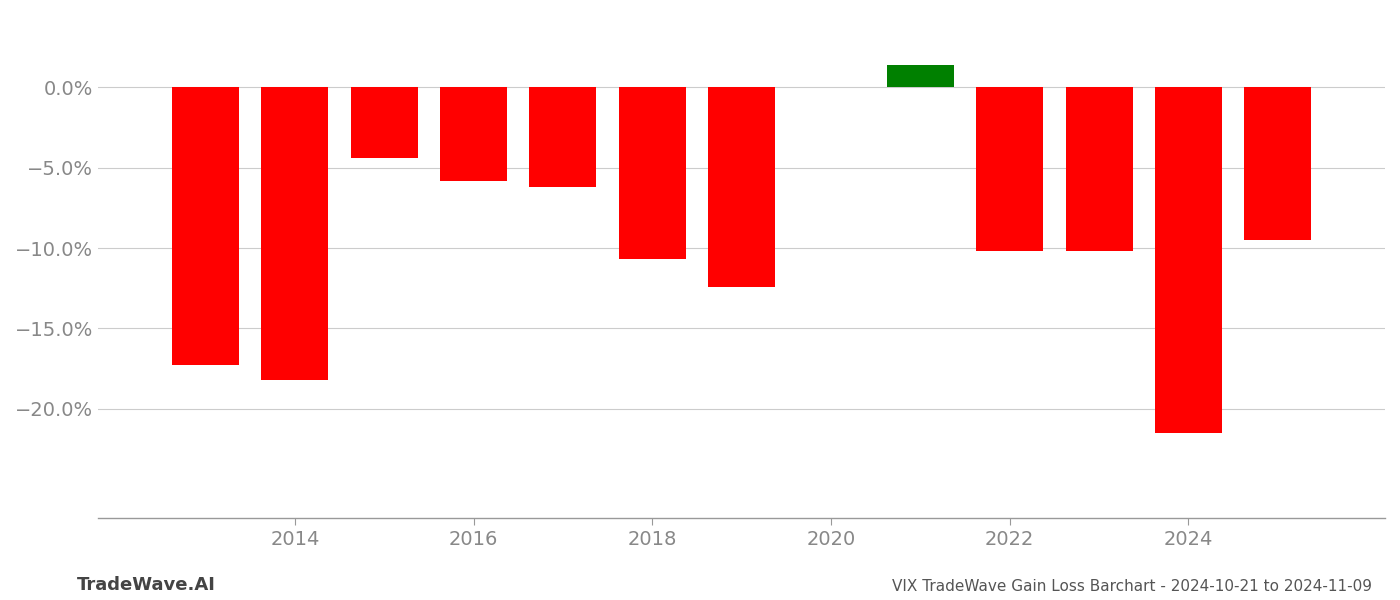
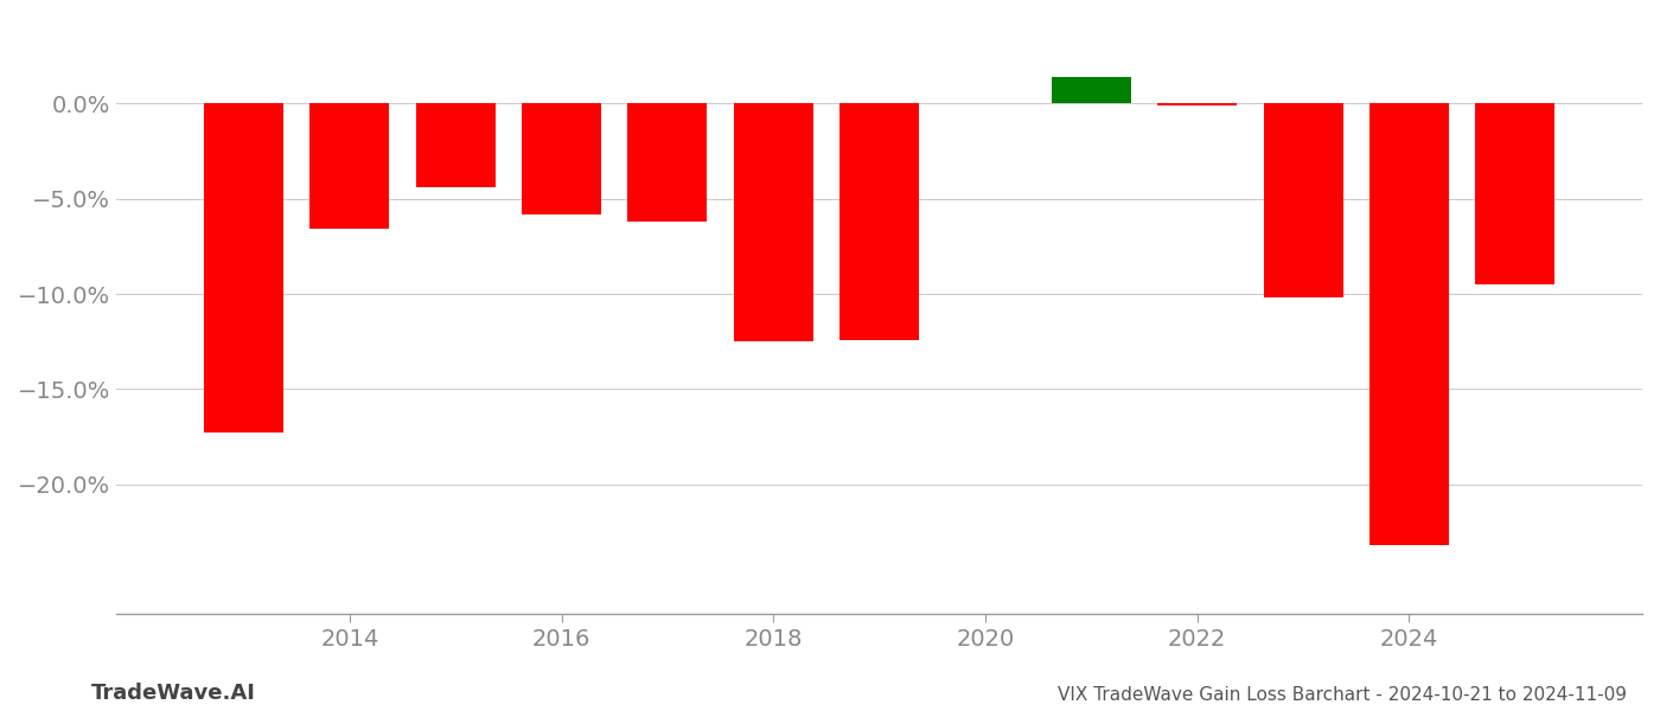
2014: -18.2% -> -6.6%
2018: -10.7% -> -12.5%
2022: -10.2% -> -0.1%
2024: -21.5% -> -23.2%
